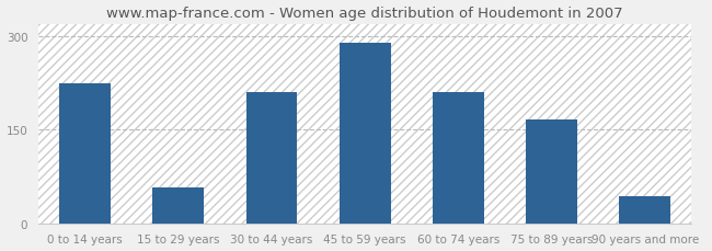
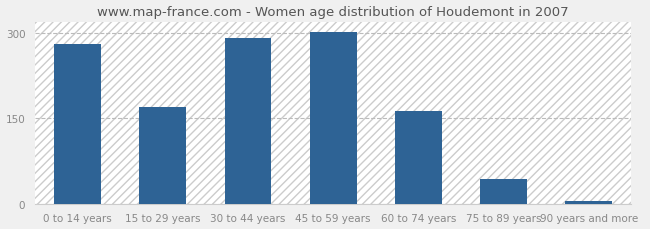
0 to 14 years: 224 -> 281
15 to 29 years: 58 -> 170
30 to 44 years: 210 -> 291
45 to 59 years: 290 -> 302
60 to 74 years: 210 -> 162
75 to 89 years: 166 -> 43
90 years and more: 44 -> 5
